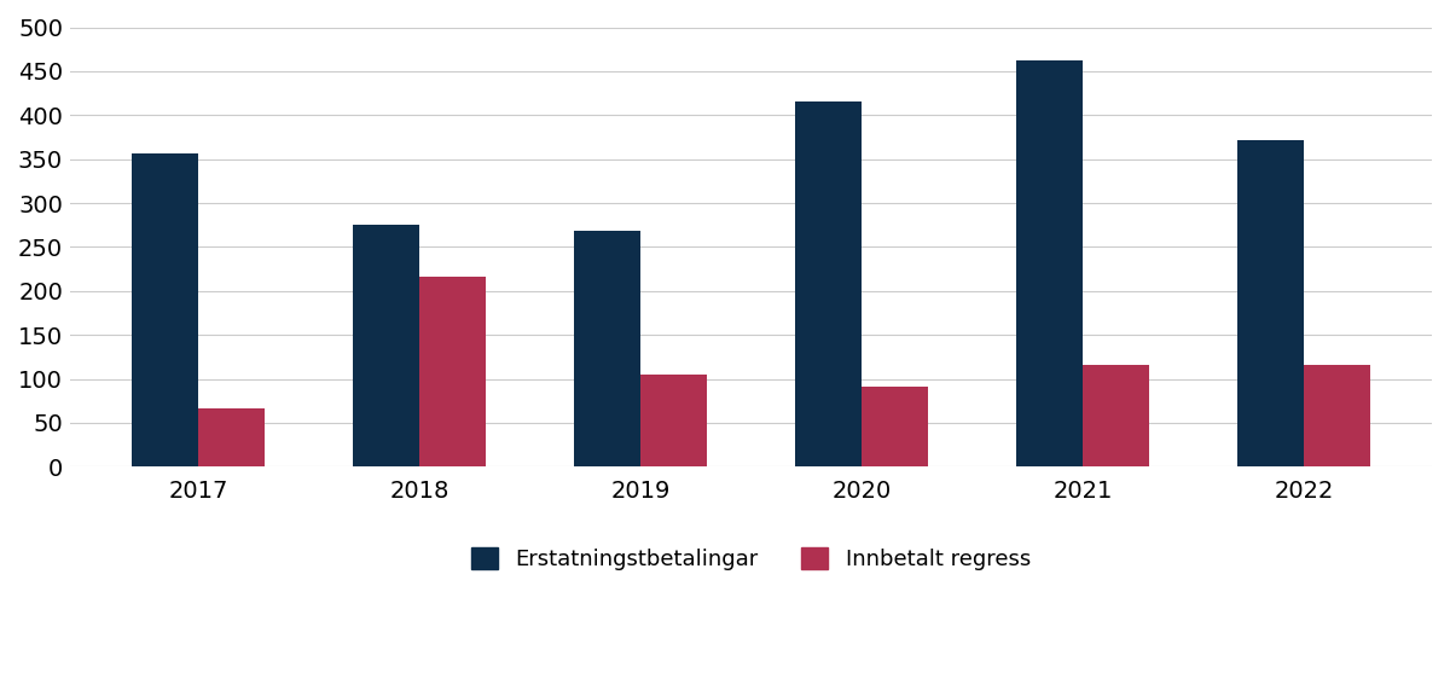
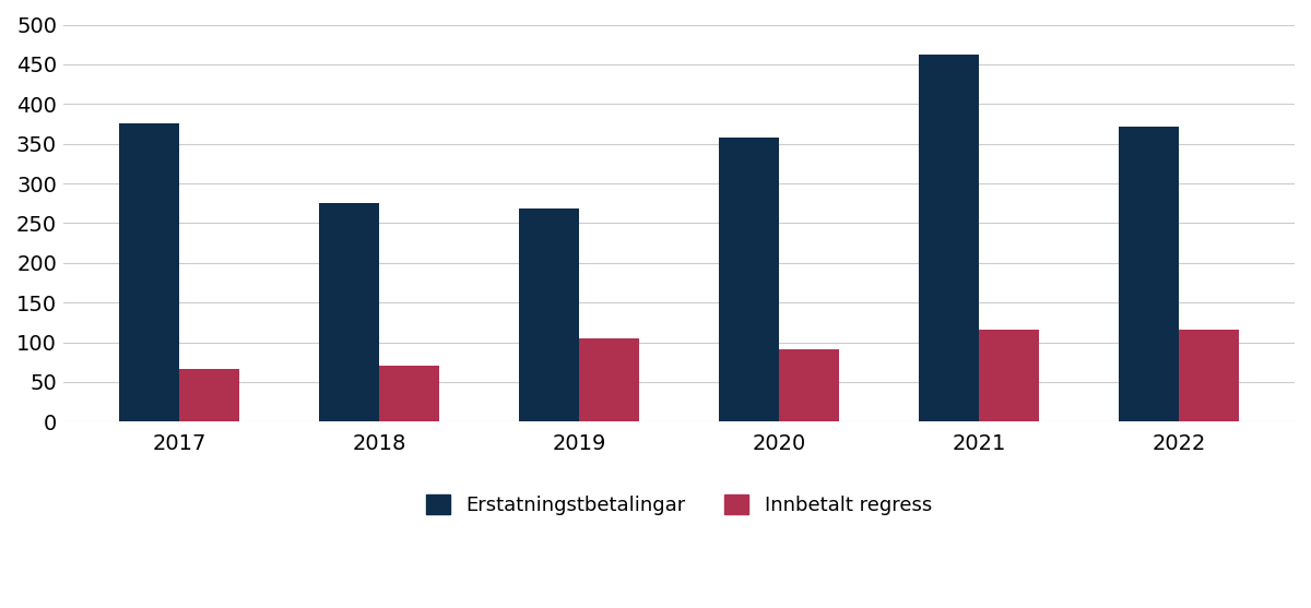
Erstatningstbetalingar/2017: 356 -> 376
Innbetalt regress/2018: 216 -> 70
Erstatningstbetalingar/2020: 416 -> 358
